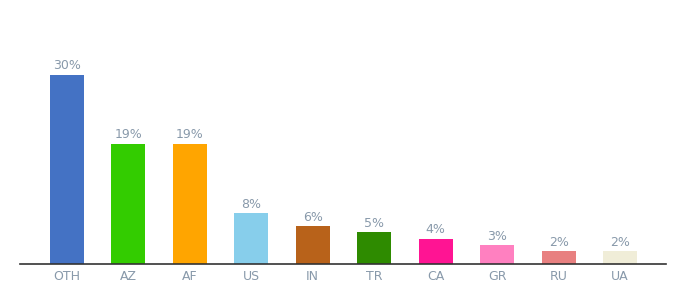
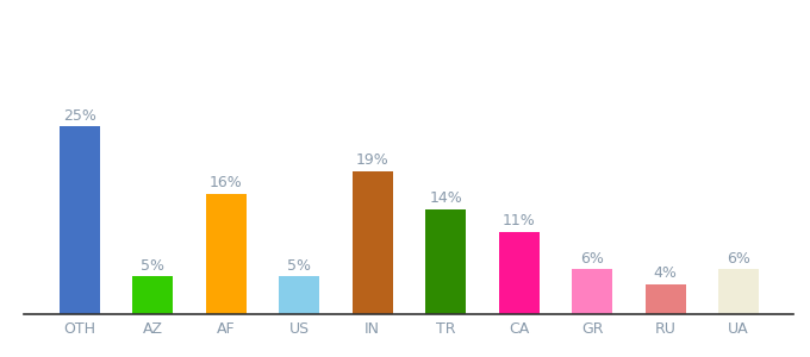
OTH: 30% -> 25%
AZ: 19% -> 5%
AF: 19% -> 16%
US: 8% -> 5%
IN: 6% -> 19%
TR: 5% -> 14%
CA: 4% -> 11%
GR: 3% -> 6%
RU: 2% -> 4%
UA: 2% -> 6%
